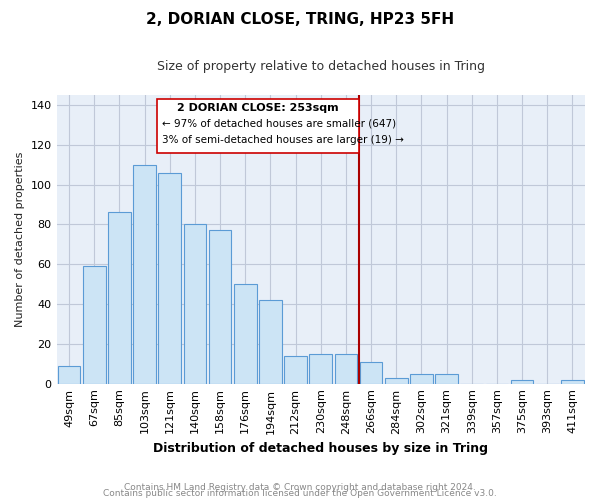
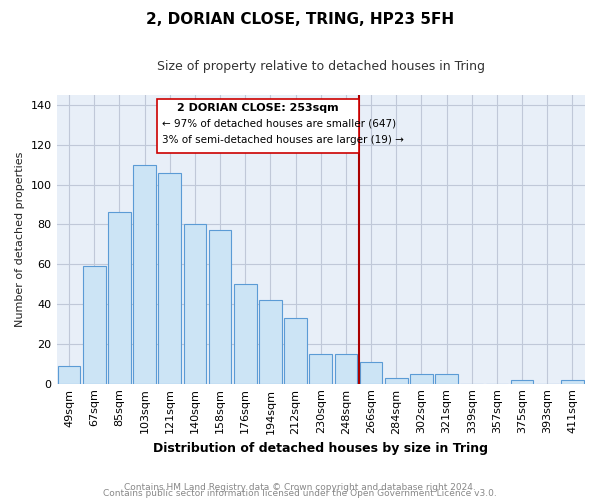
212sqm: 14 -> 33
